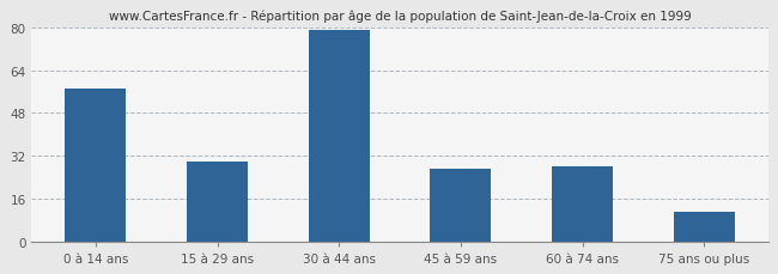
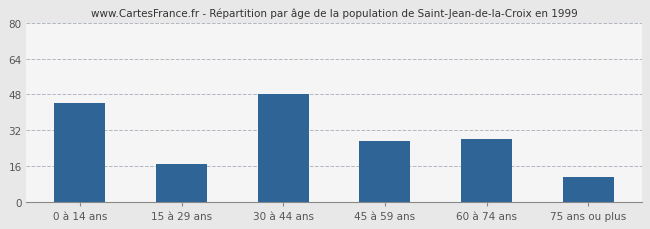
0 à 14 ans: 57 -> 44
15 à 29 ans: 30 -> 17
30 à 44 ans: 79 -> 48
